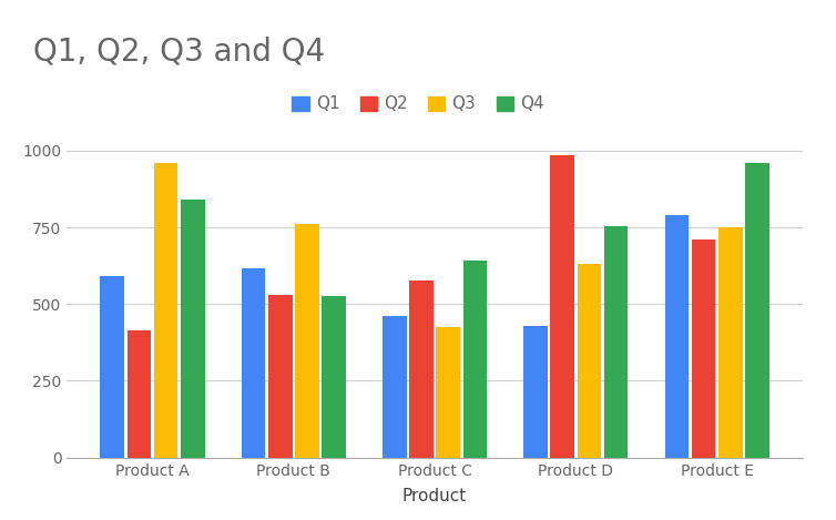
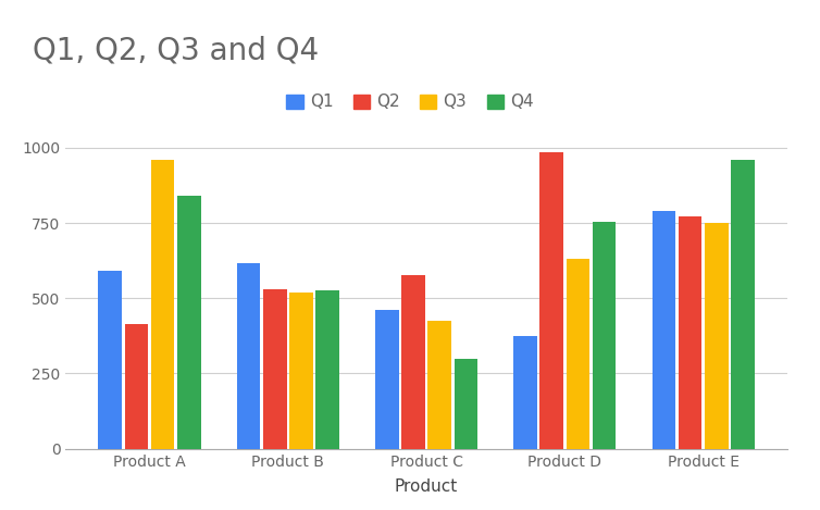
Q3/Product B: 760 -> 520
Q4/Product C: 640 -> 300
Q1/Product D: 430 -> 375
Q2/Product E: 710 -> 770
